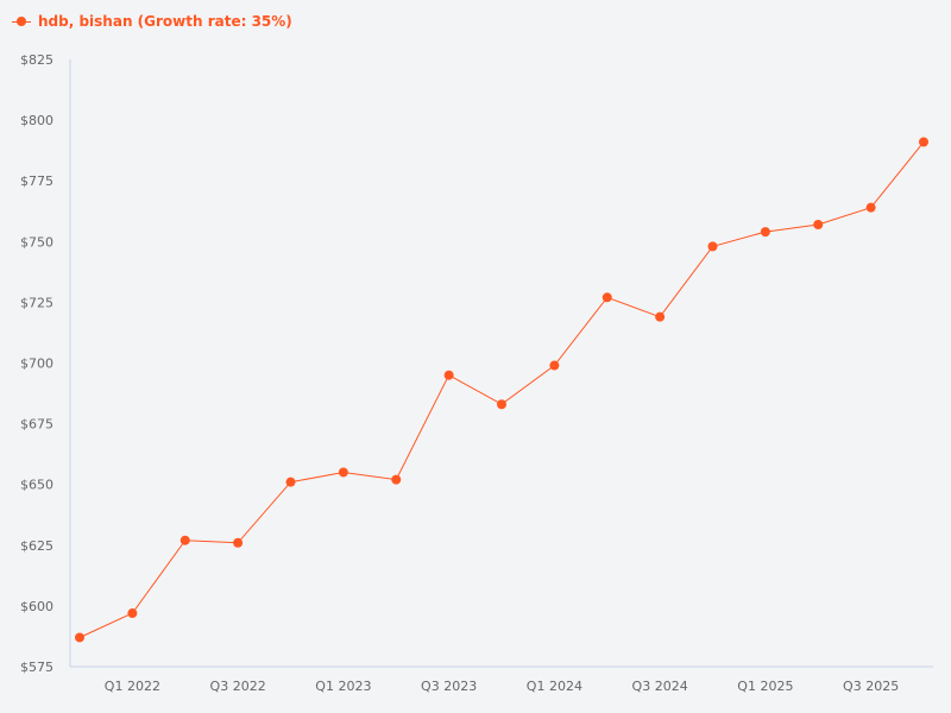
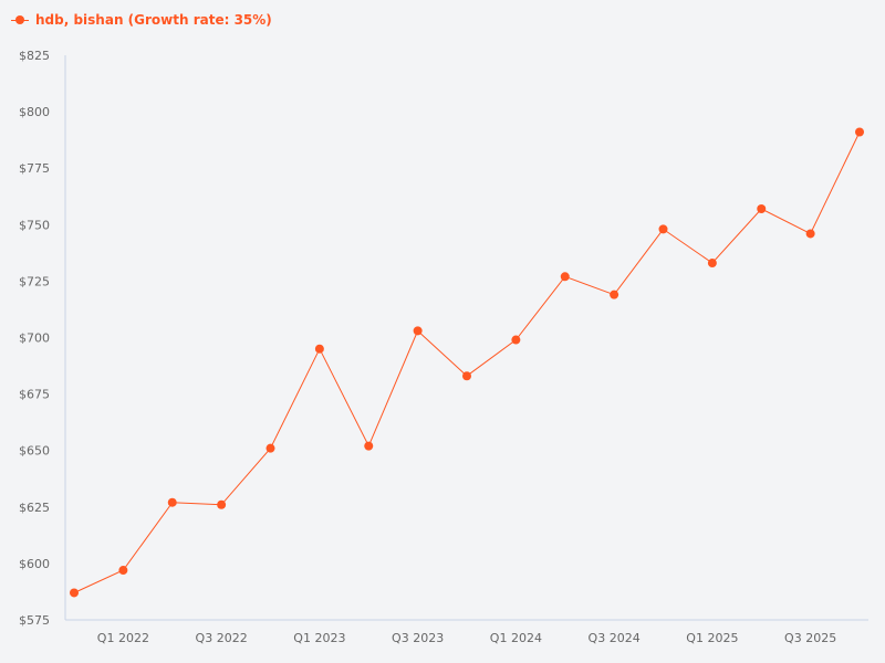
Q1 2023: $655 -> $695
Q3 2023: $695 -> $703
Q1 2025: $754 -> $733
Q3 2025: $764 -> $746
